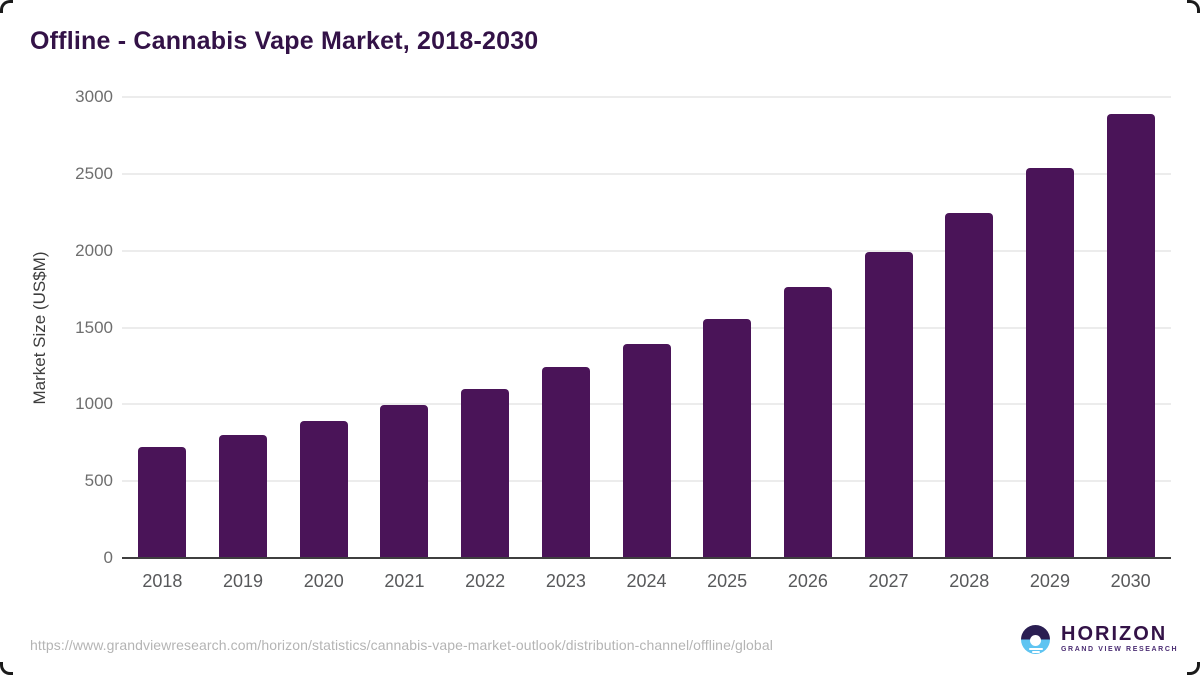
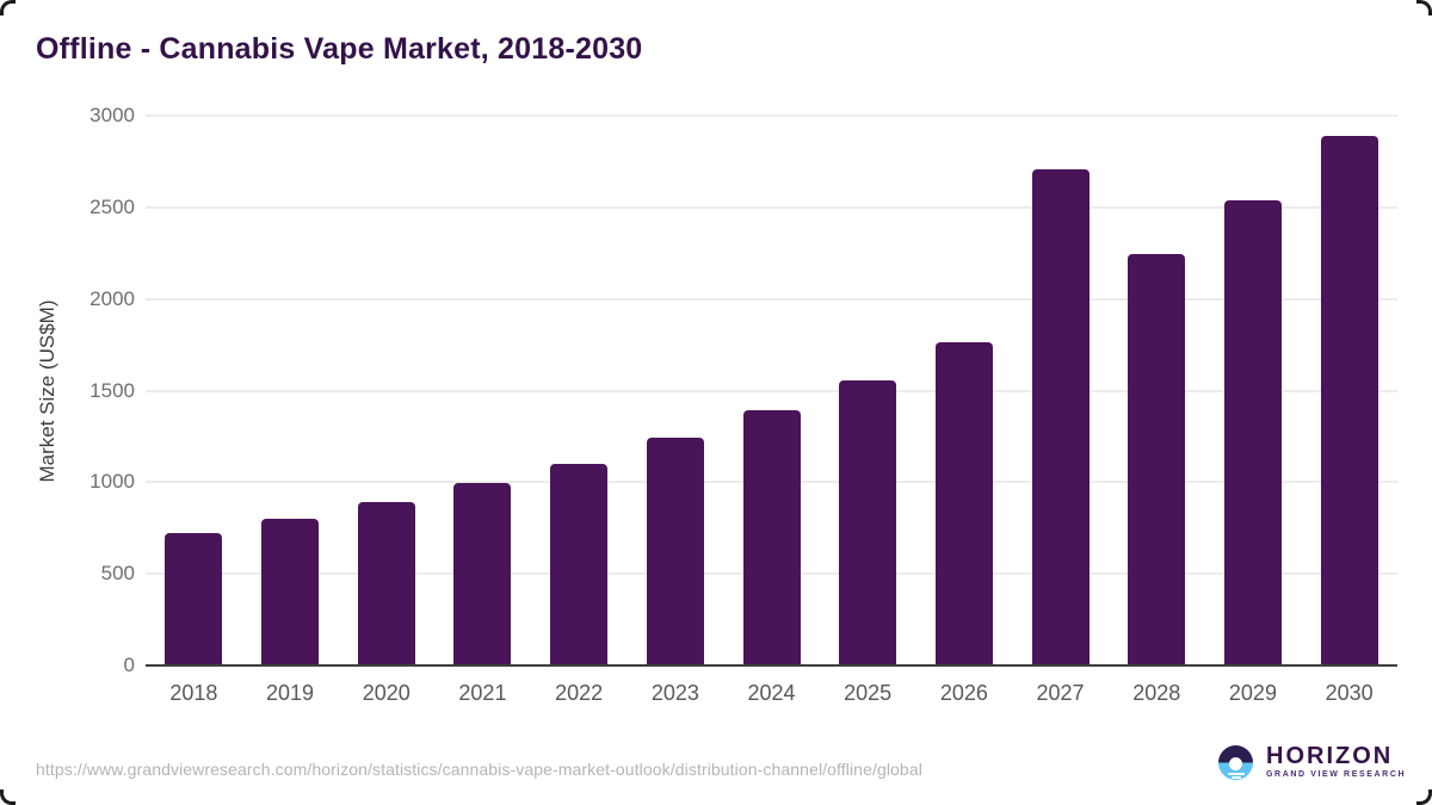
2027: 1990 -> 2710
